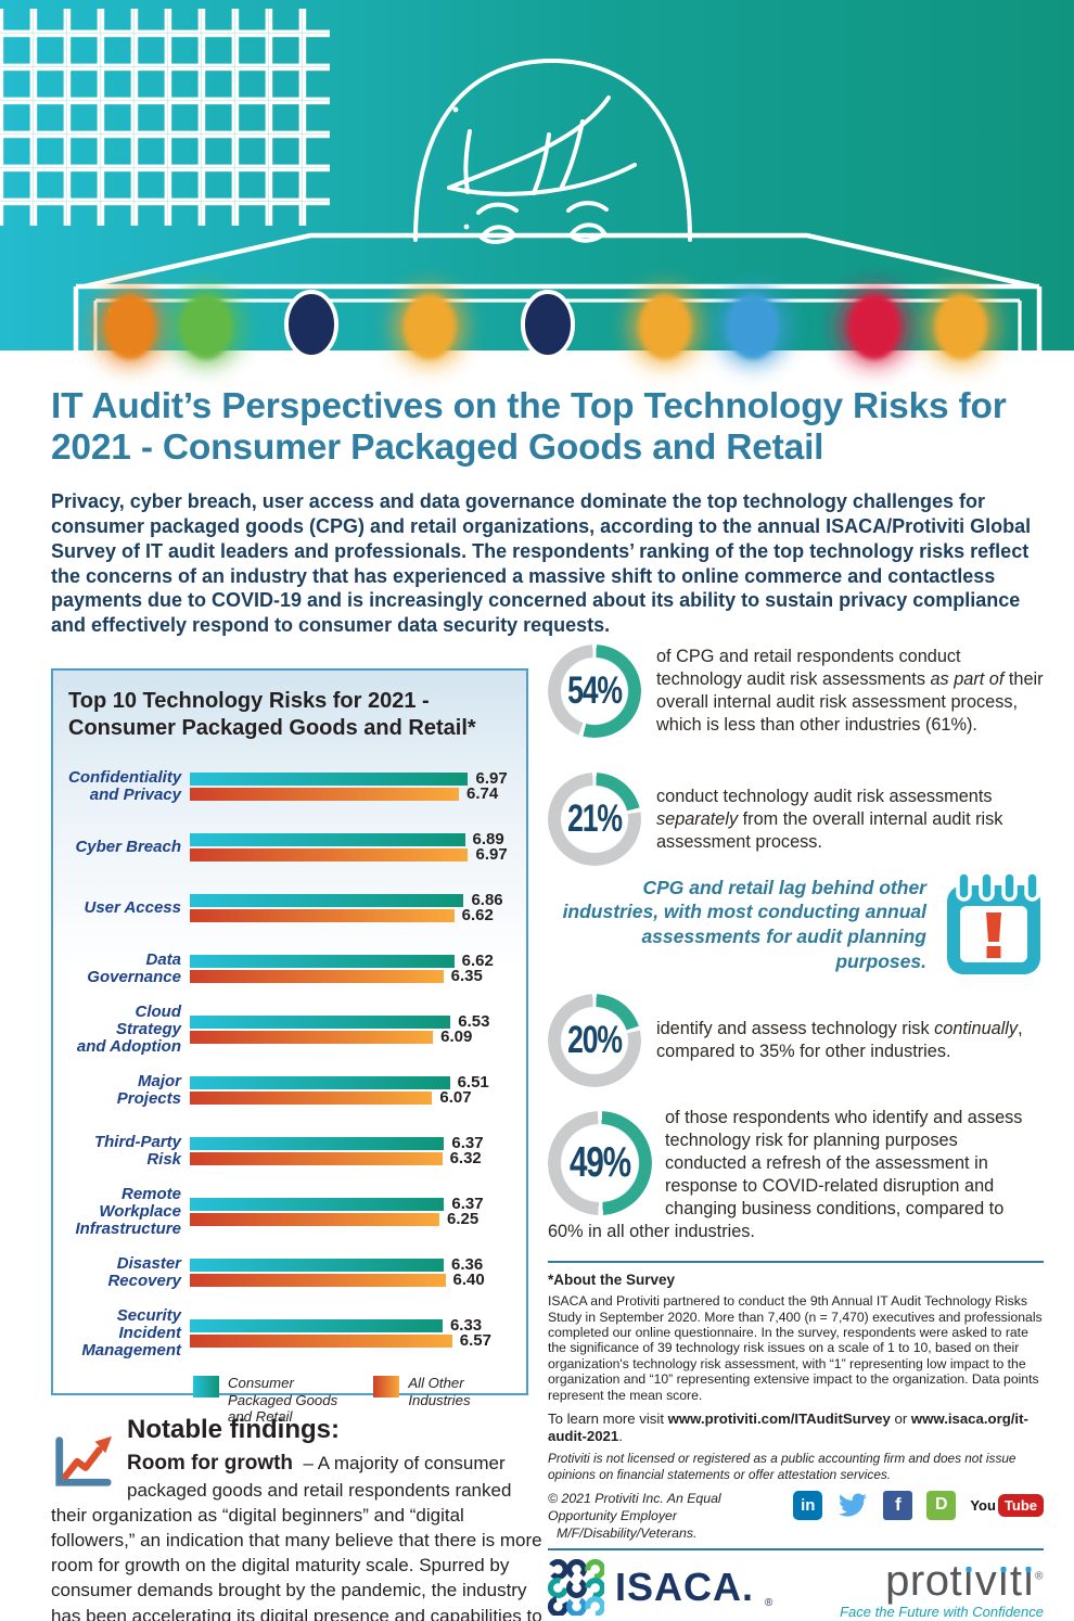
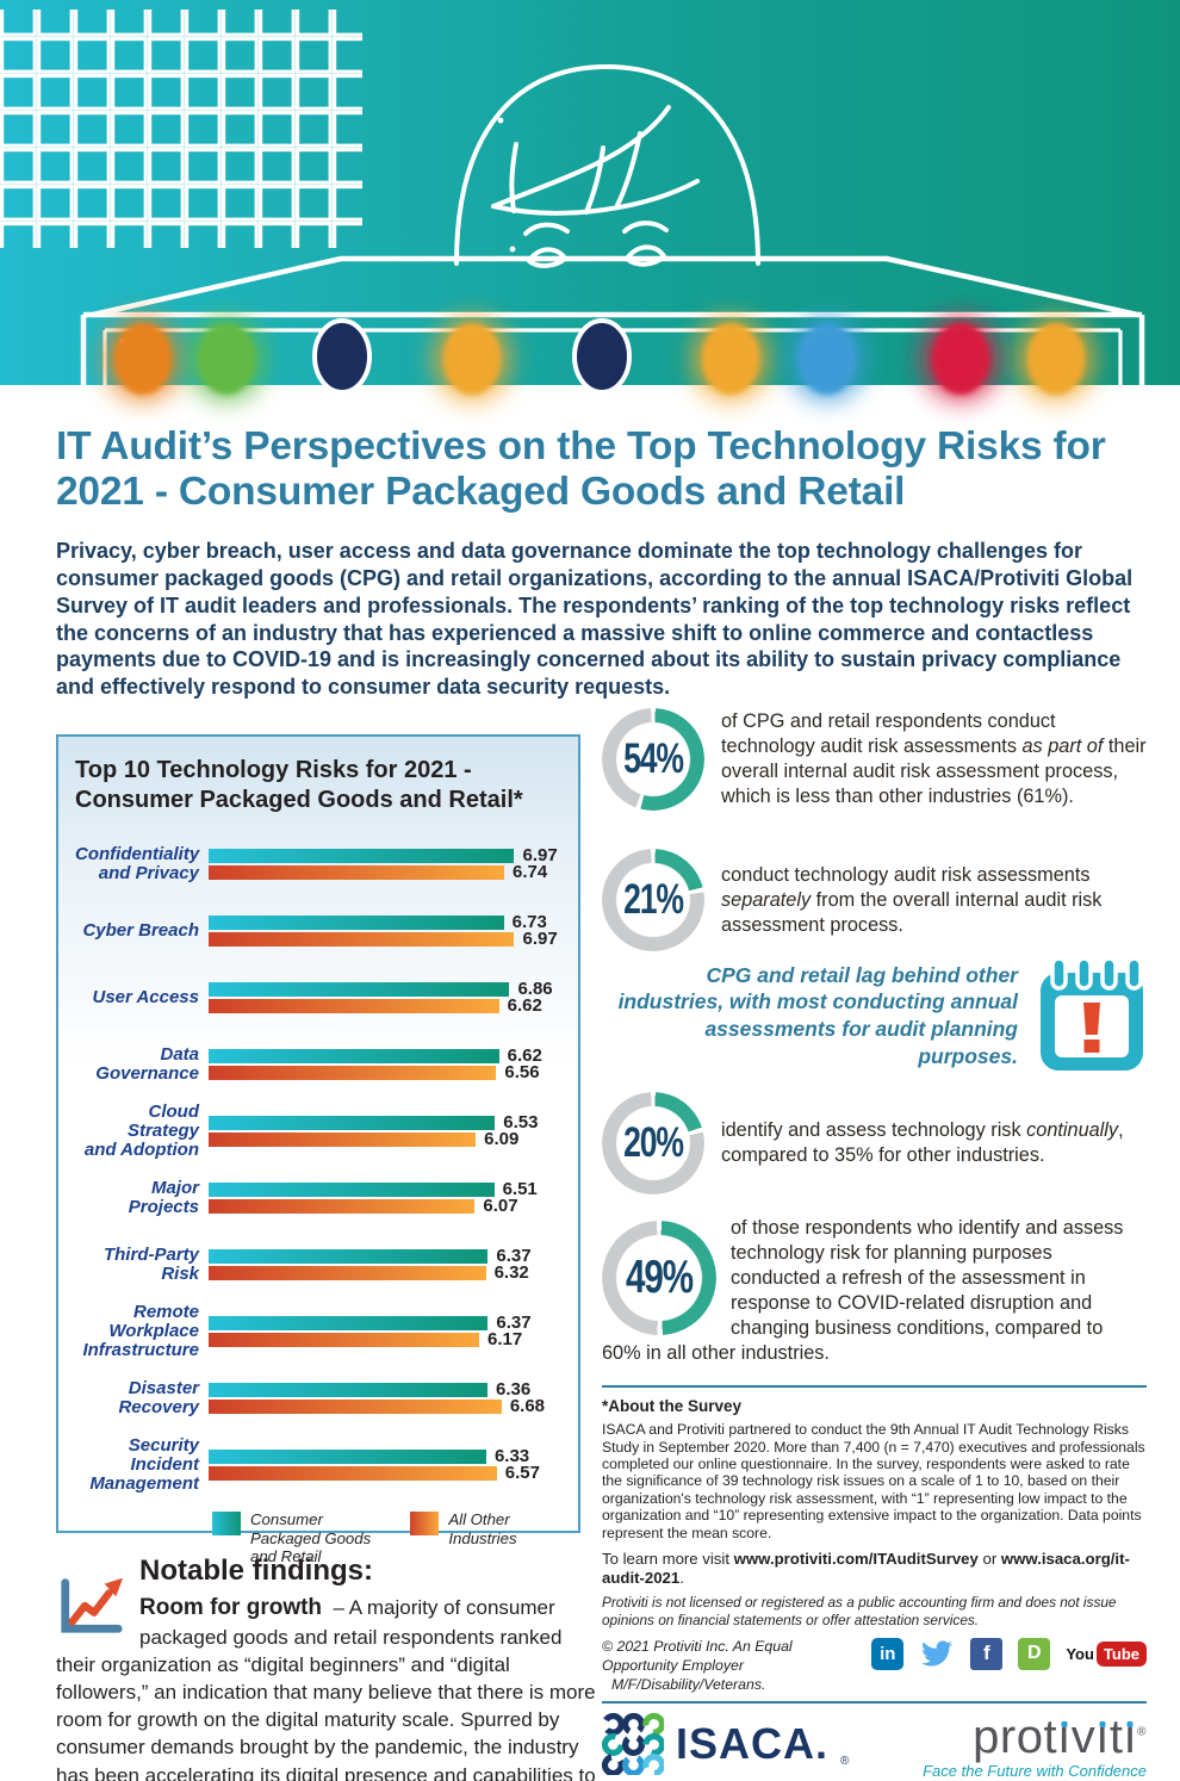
Consumer Packaged Goods and Retail/Cyber Breach: 6.89 -> 6.73
All Other Industries/Data Governance: 6.35 -> 6.56
All Other Industries/Remote Workplace Infrastructure: 6.25 -> 6.17
All Other Industries/Disaster Recovery: 6.40 -> 6.68
